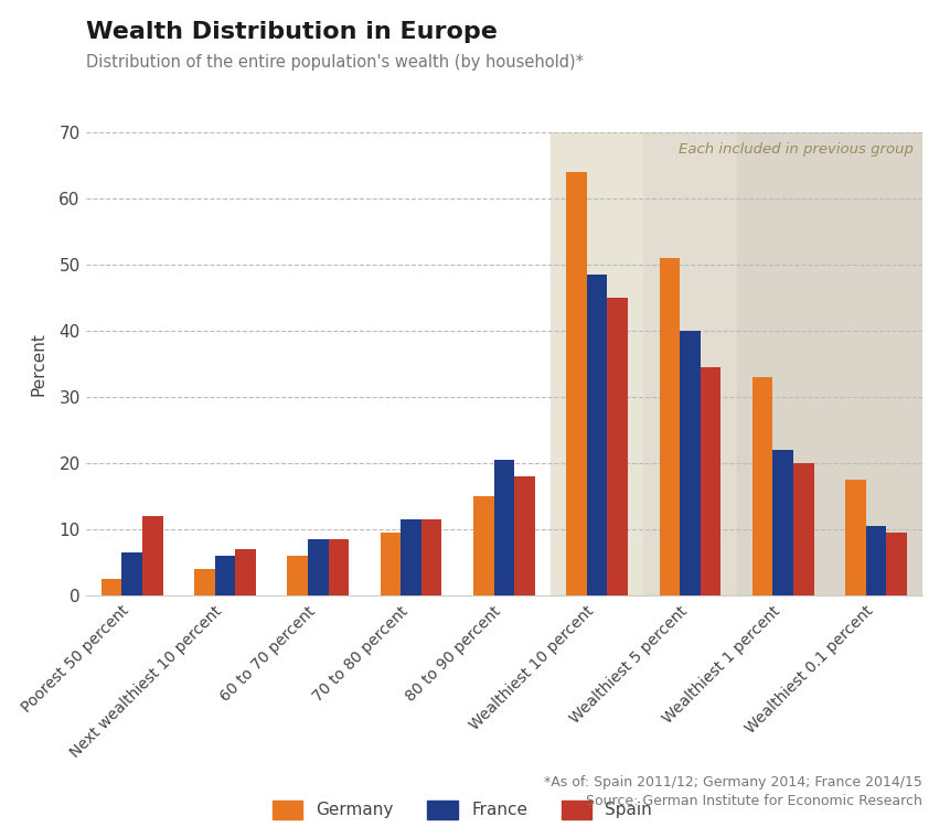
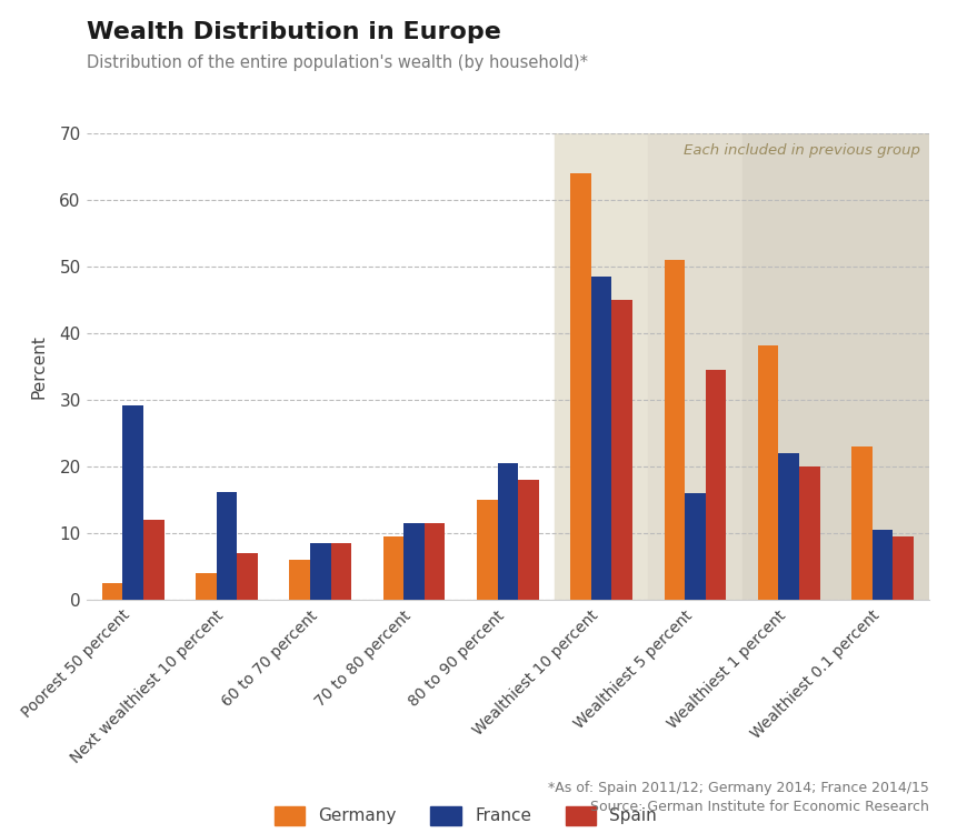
France/Poorest 50 percent: 6.5 -> 29.2
France/Next wealthiest 10 percent: 6.0 -> 16.2
France/Wealthiest 5 percent: 40.0 -> 16.0
Germany/Wealthiest 1 percent: 33.0 -> 38.2
Germany/Wealthiest 0.1 percent: 17.5 -> 23.0
